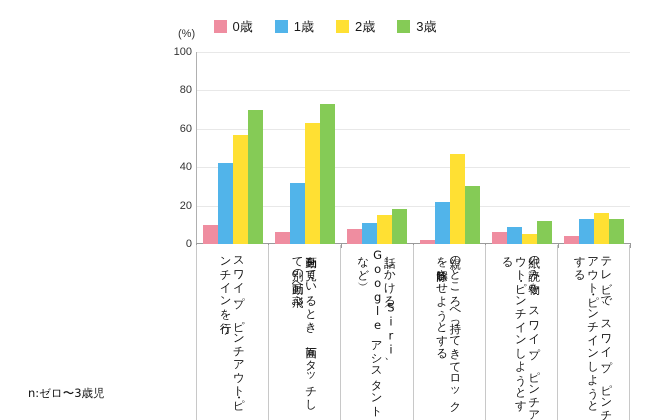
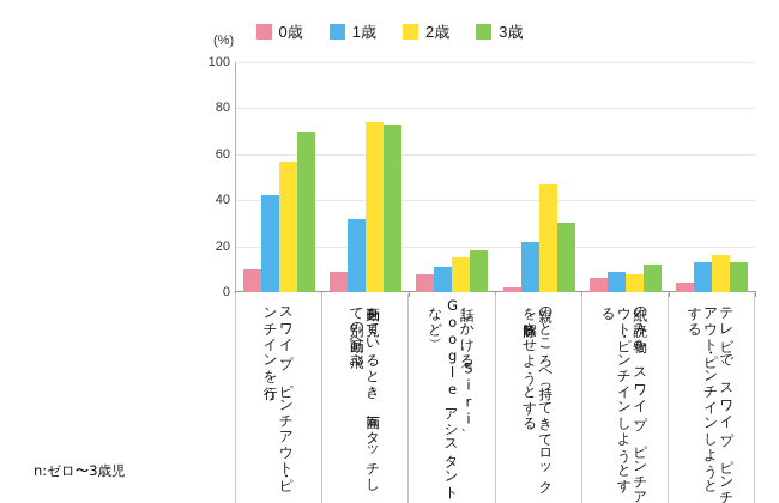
0歳/動画を見ているとき、画面にタッチして別の動画へ飛ぶ: 6 -> 9
2歳/動画を見ているとき、画面にタッチして別の動画へ飛ぶ: 63 -> 74
2歳/紙の読み物を、スワイプ、ピンチアウト・ピンチインしようとする: 5 -> 8
